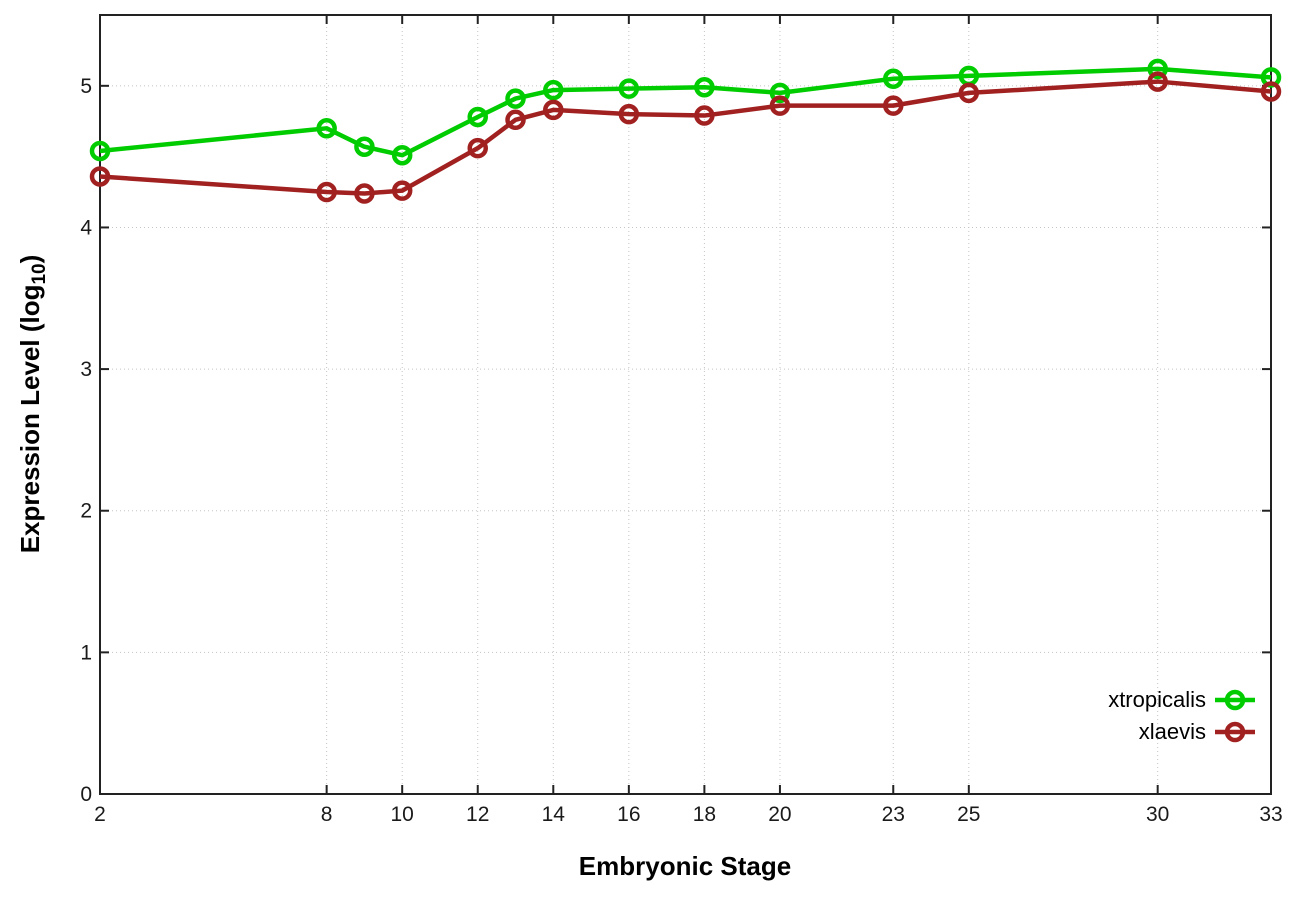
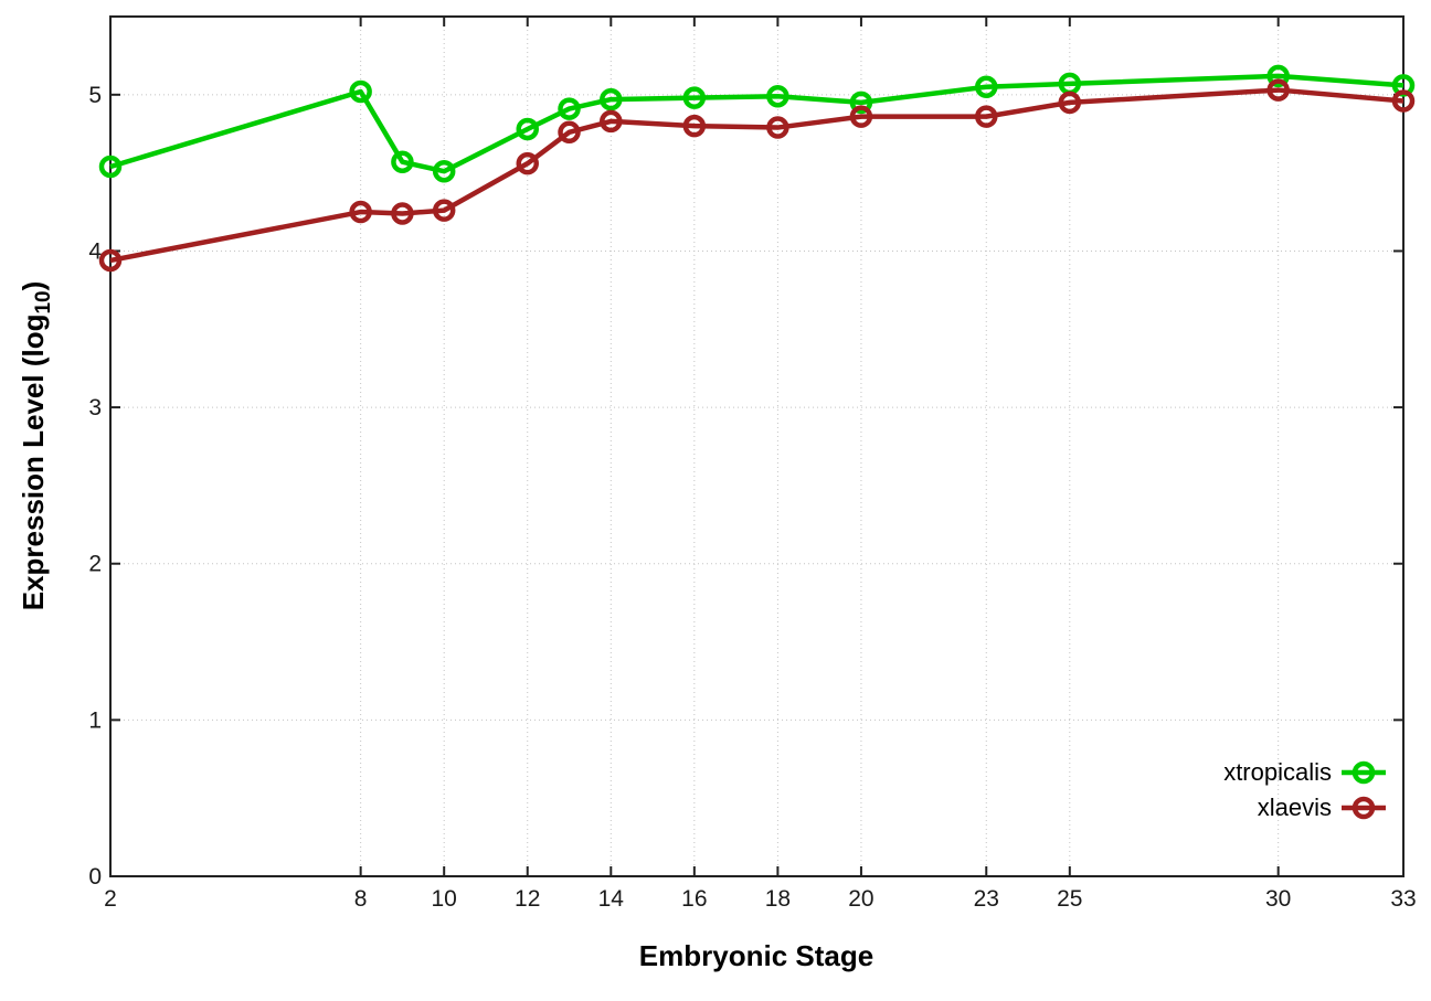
xlaevis/2: 4.36 -> 3.94
xtropicalis/8: 4.70 -> 5.02
